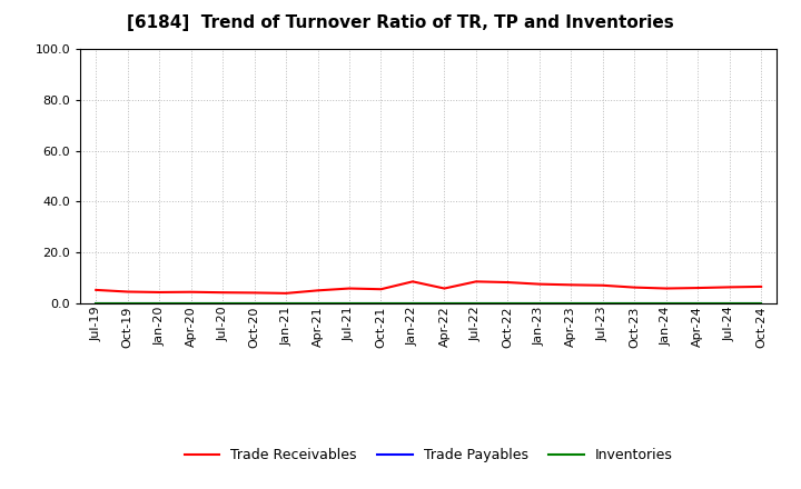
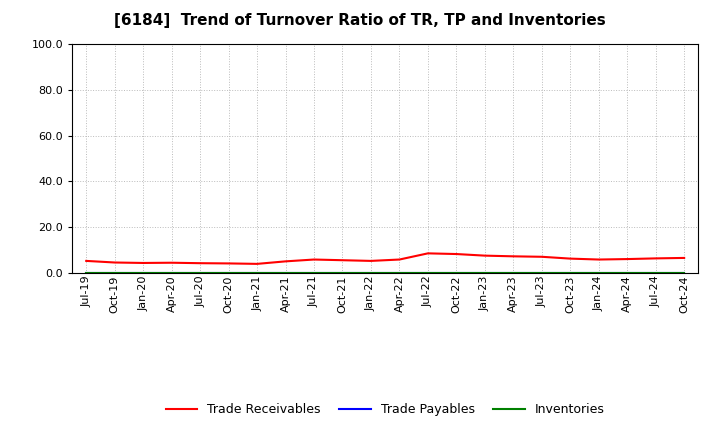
Trade Receivables/Jan-22: 8.5 -> 5.2
